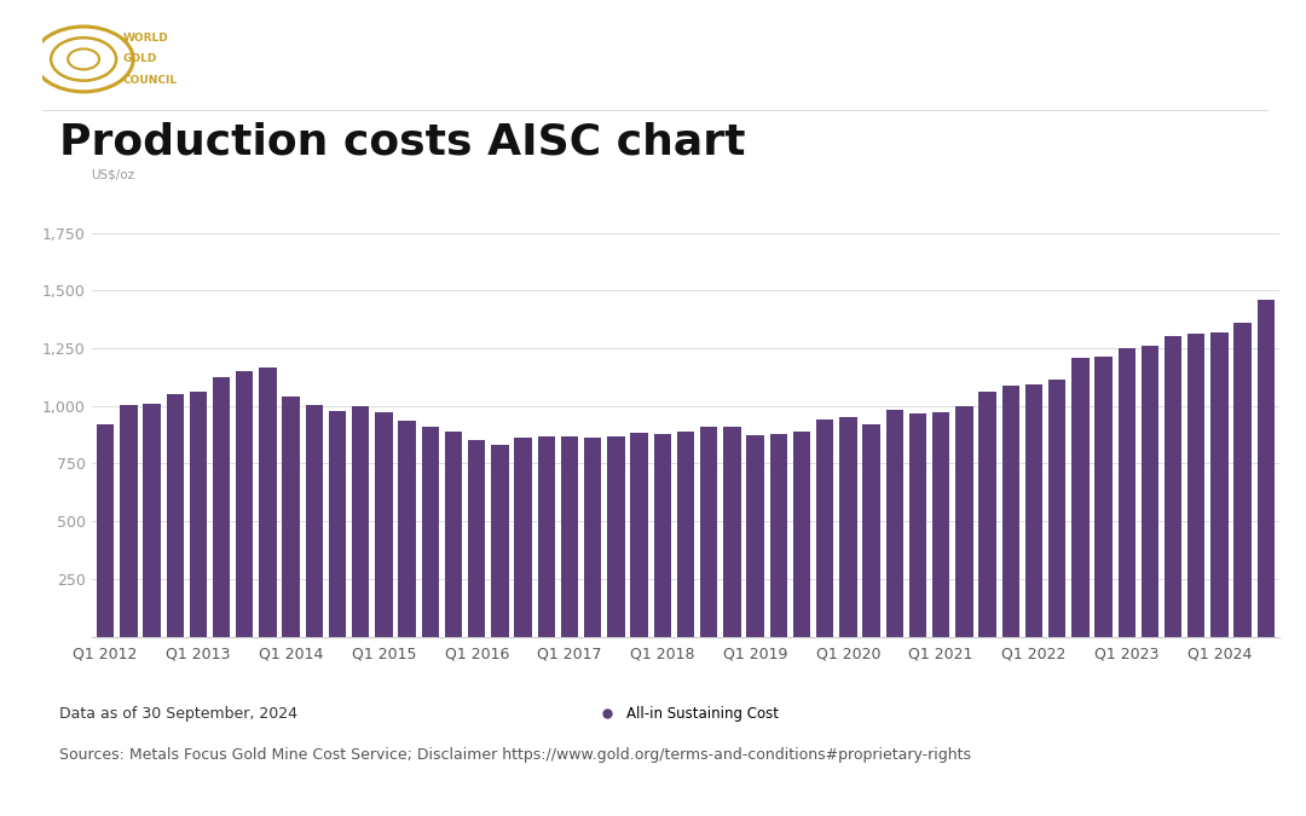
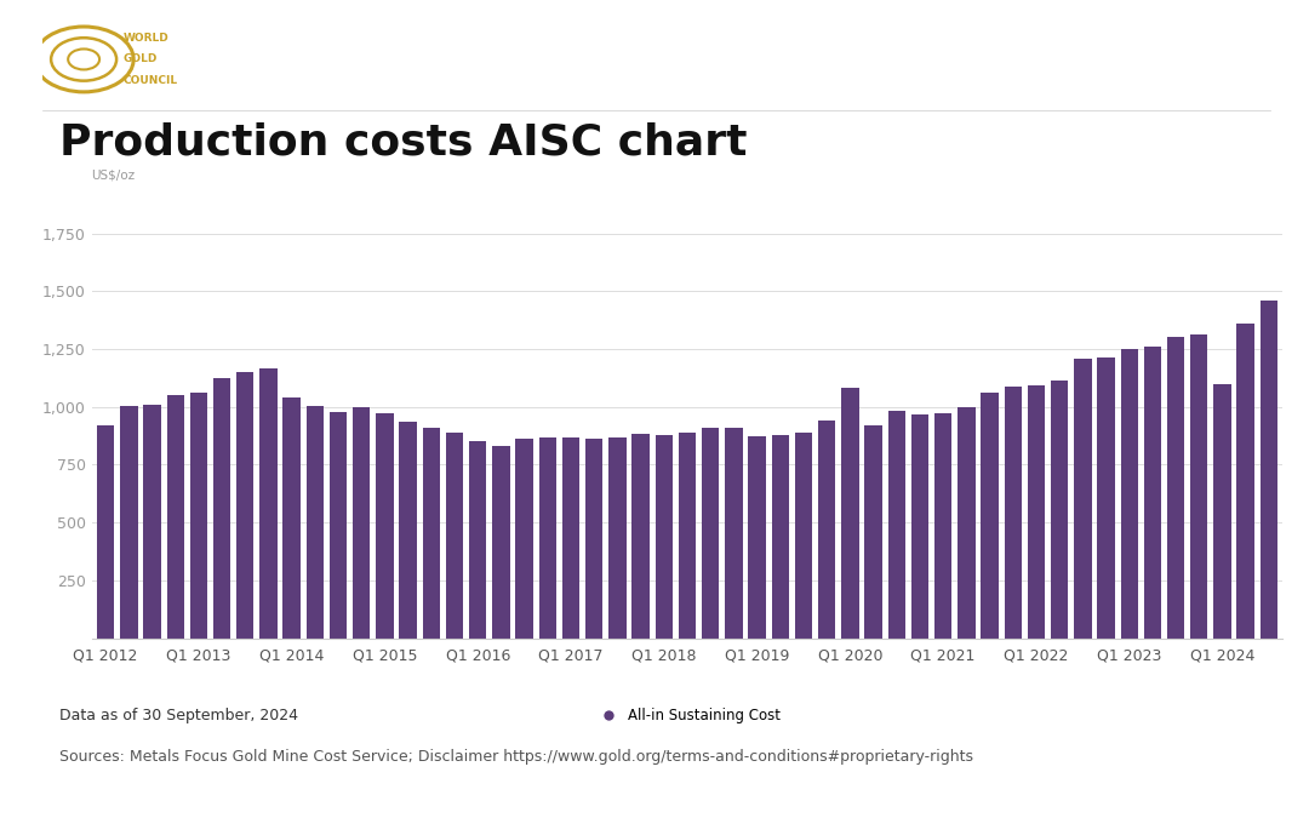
Q1 2020: 950 -> 1,080
Q1 2024: 1,320 -> 1,100
